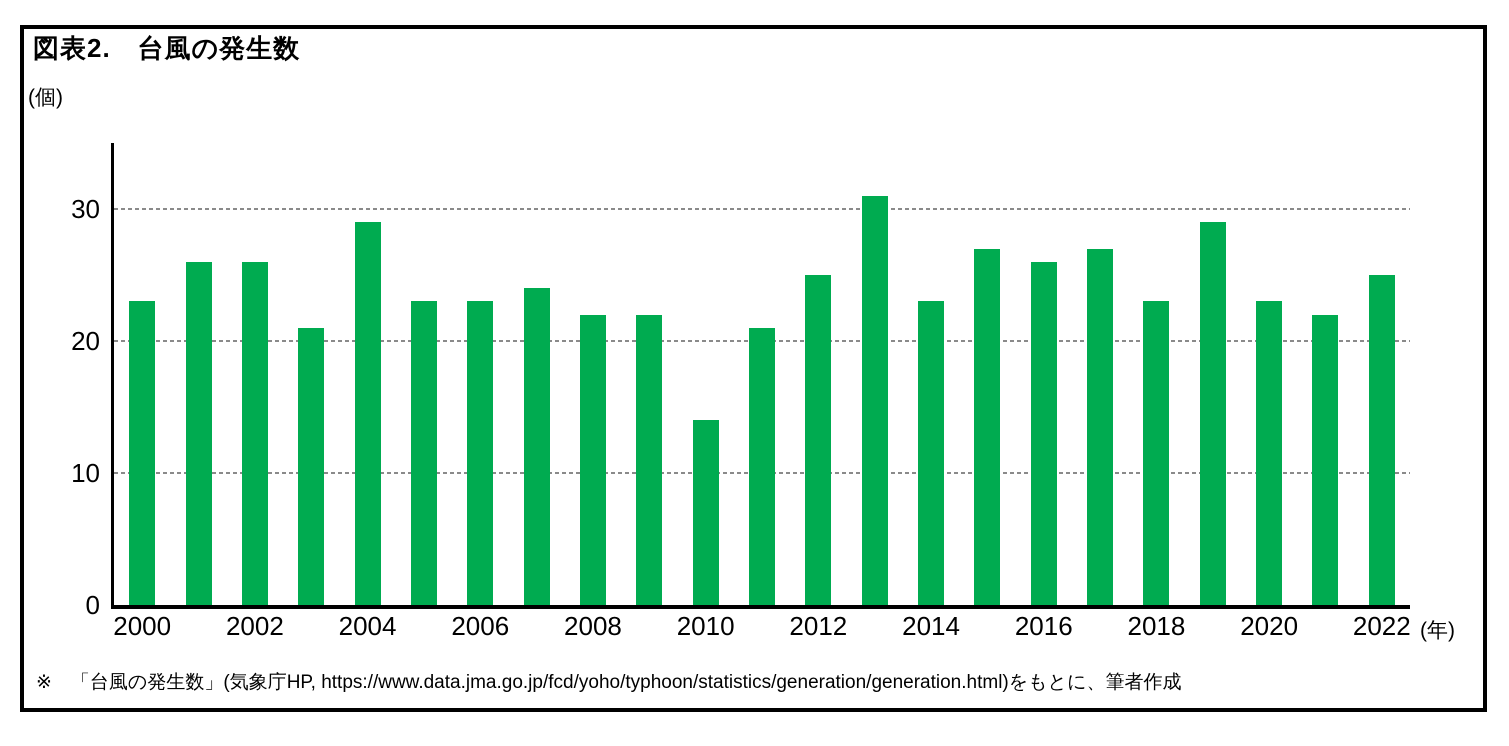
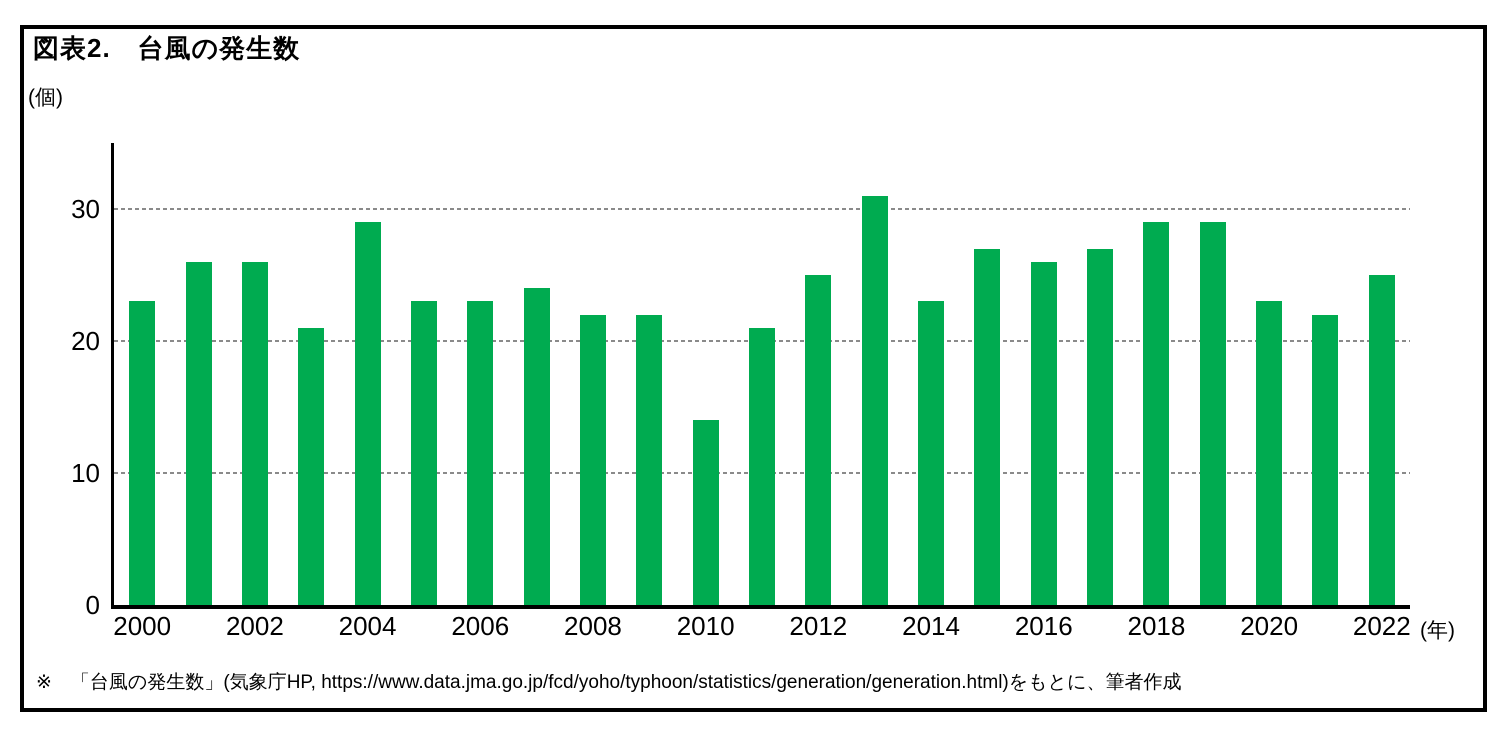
2018: 23 -> 29
